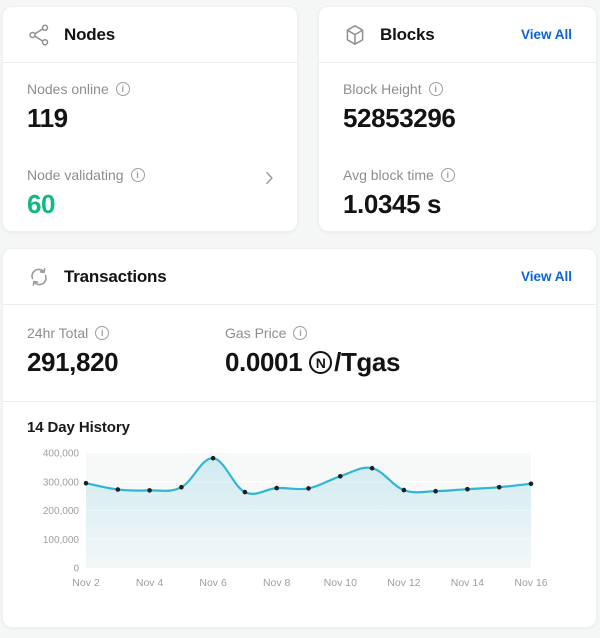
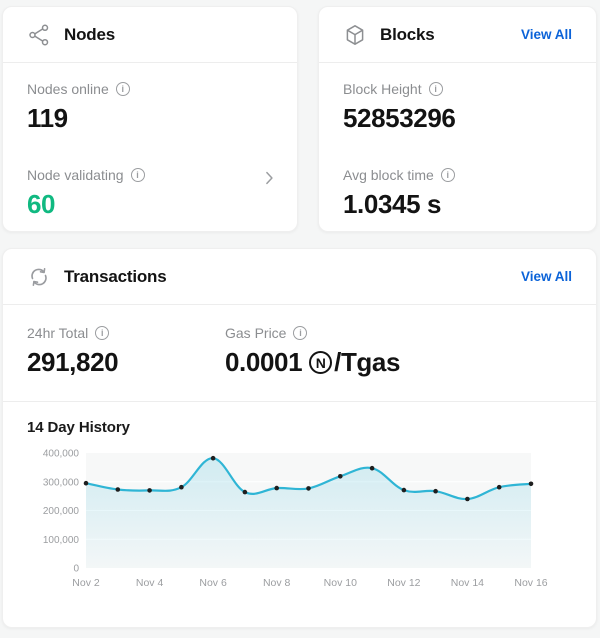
Nov 14: 270000 -> 240000
